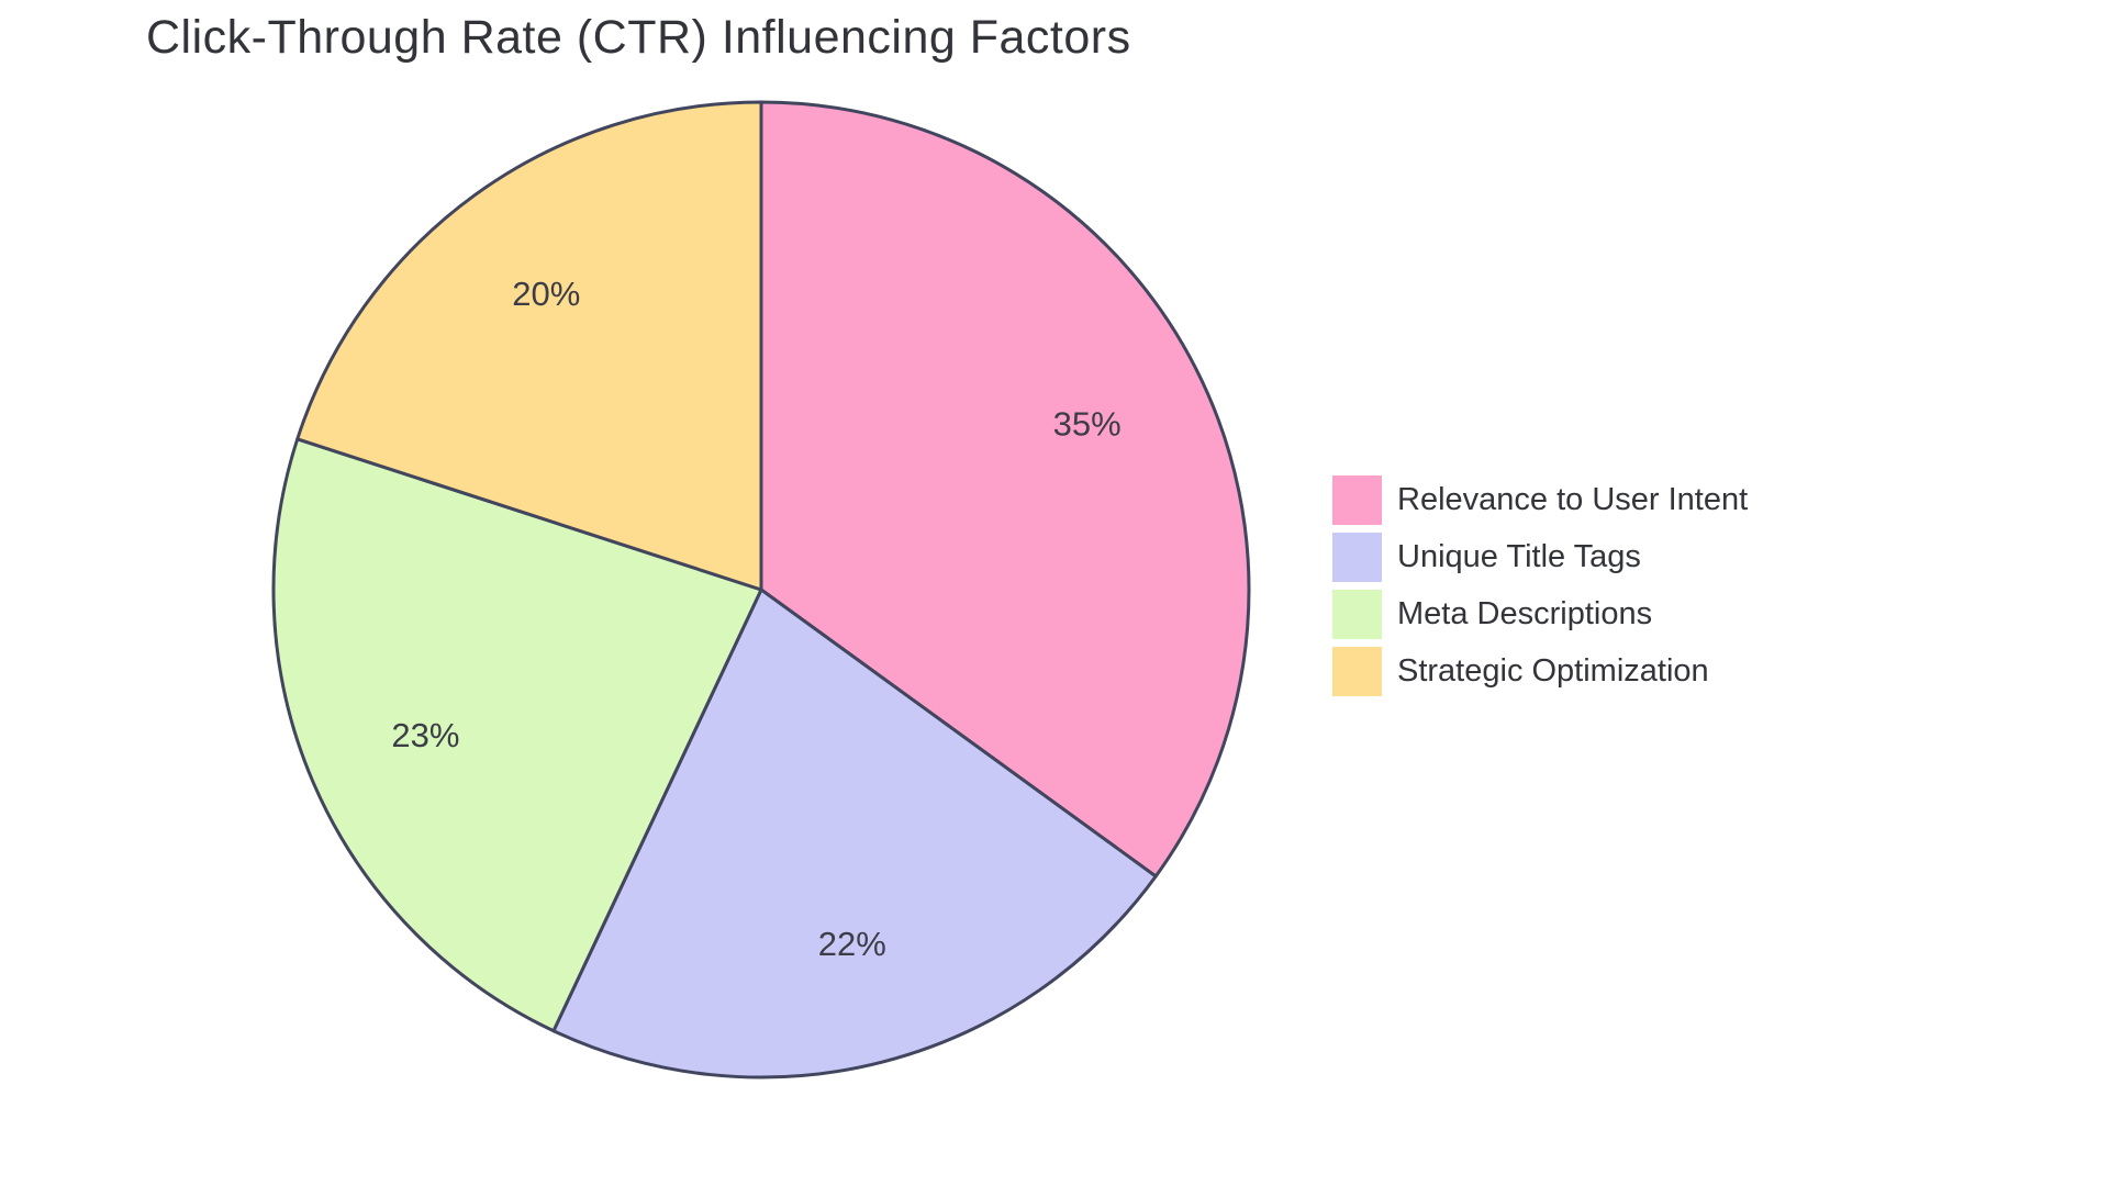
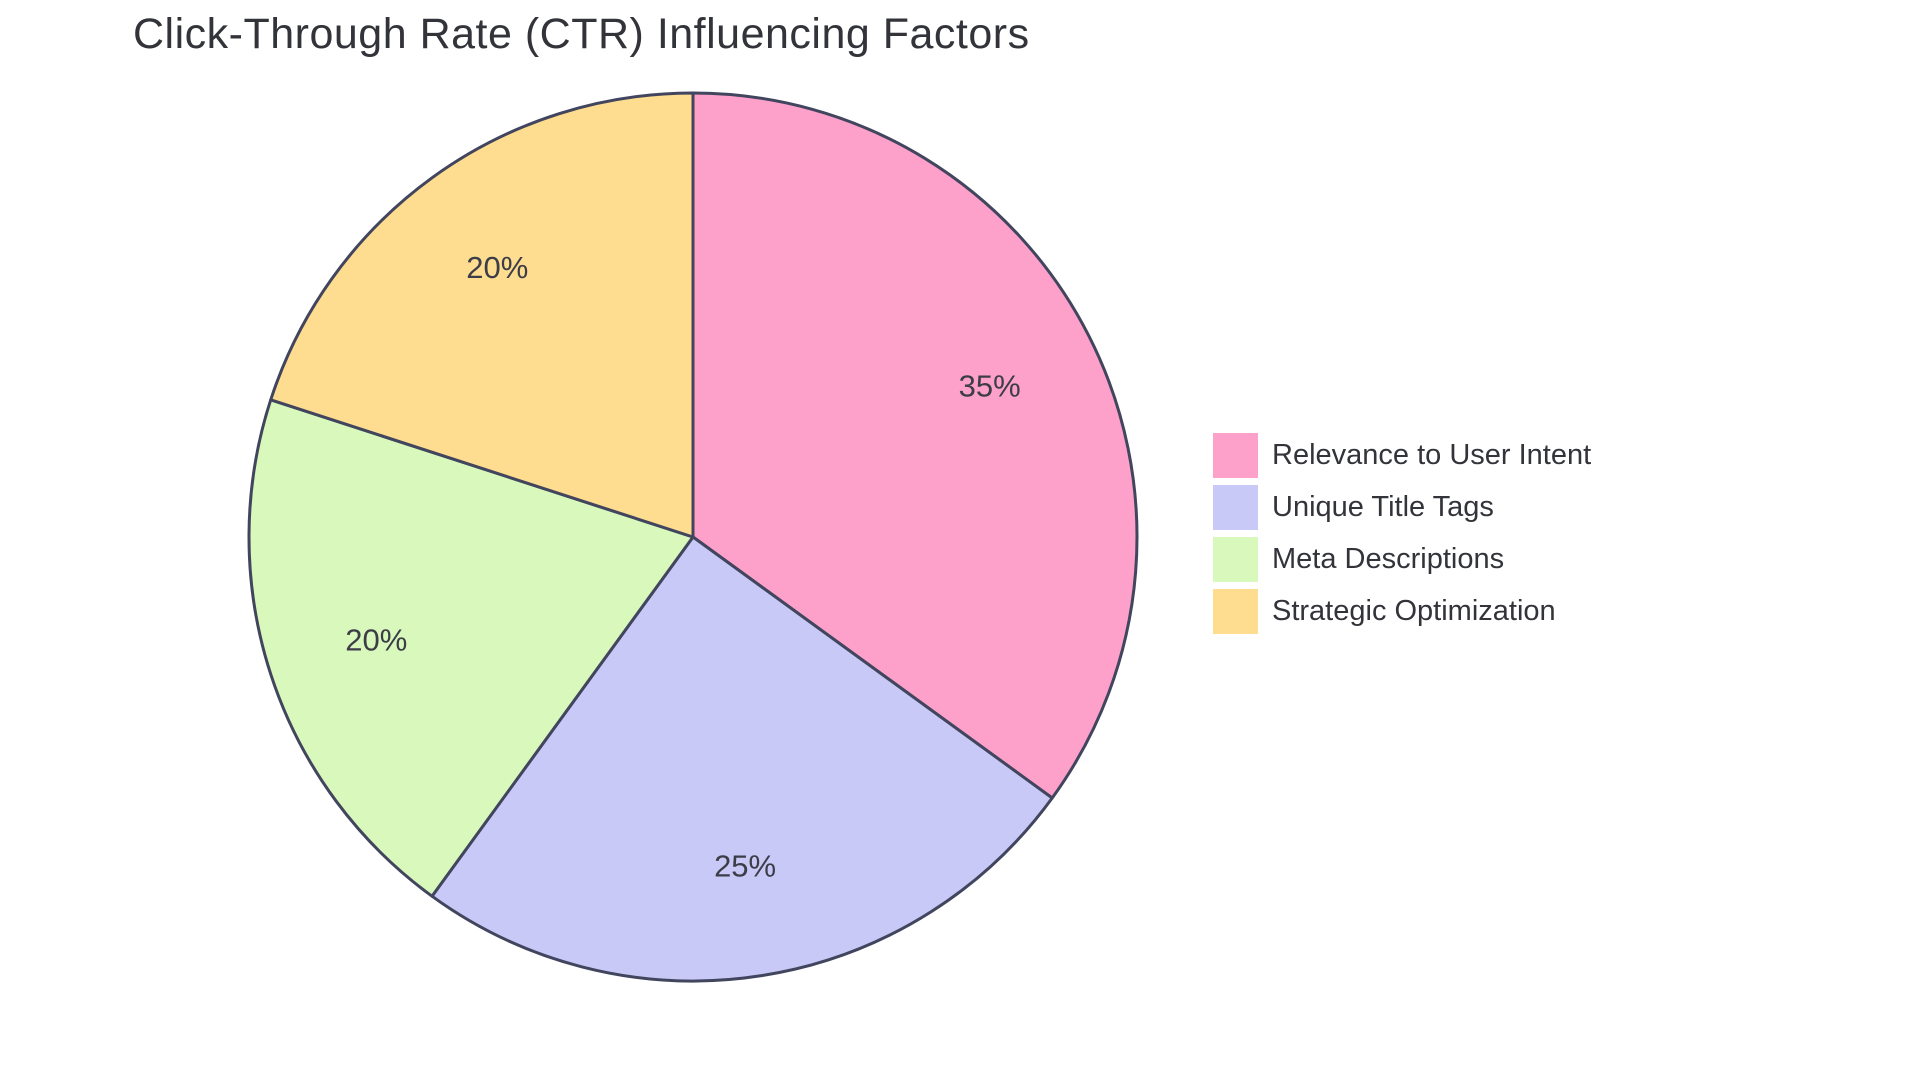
Unique Title Tags: 22% -> 25%
Meta Descriptions: 23% -> 20%
